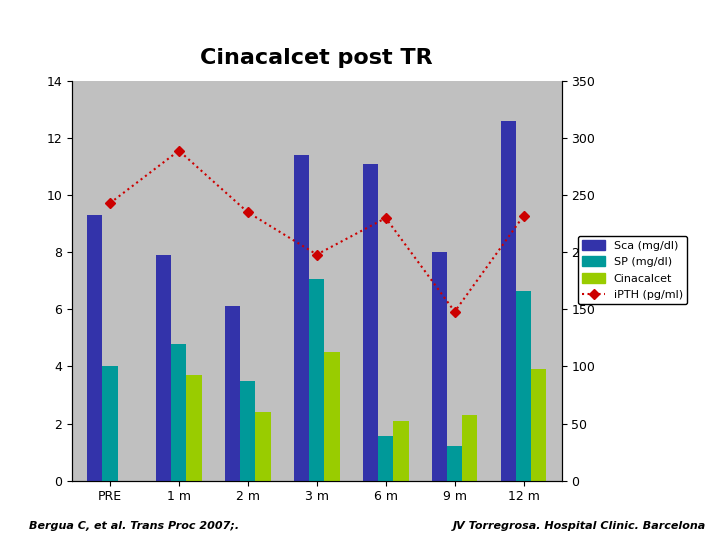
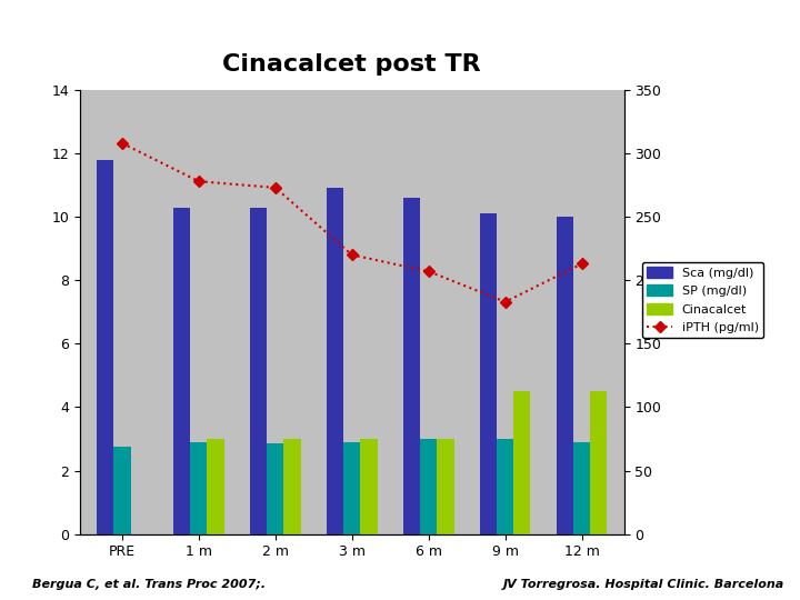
Sca (mg/dl)/PRE: 9.3 -> 11.8
SP (mg/dl)/PRE: 4.00 -> 2.75
iPTH (pg/ml)/PRE: 243 -> 308
Sca (mg/dl)/1 m: 7.9 -> 10.3
SP (mg/dl)/1 m: 4.80 -> 2.90
iPTH (pg/ml)/1 m: 289 -> 278
Cinacalcet/1 m: 3.7 -> 3.0
Sca (mg/dl)/2 m: 6.1 -> 10.3
SP (mg/dl)/2 m: 3.50 -> 2.85
iPTH (pg/ml)/2 m: 235 -> 273
Cinacalcet/2 m: 2.4 -> 3.0
Sca (mg/dl)/3 m: 11.4 -> 10.9
SP (mg/dl)/3 m: 7.05 -> 2.90
iPTH (pg/ml)/3 m: 198 -> 220
Cinacalcet/3 m: 4.5 -> 3.0
Sca (mg/dl)/6 m: 11.1 -> 10.6
SP (mg/dl)/6 m: 1.55 -> 3.00
iPTH (pg/ml)/6 m: 230 -> 207
Cinacalcet/6 m: 2.1 -> 3.0
Sca (mg/dl)/9 m: 8.0 -> 10.1
SP (mg/dl)/9 m: 1.20 -> 3.00
iPTH (pg/ml)/9 m: 148 -> 183
Cinacalcet/9 m: 2.3 -> 4.5
Sca (mg/dl)/12 m: 12.6 -> 10.0
SP (mg/dl)/12 m: 6.65 -> 2.90
iPTH (pg/ml)/12 m: 232 -> 213
Cinacalcet/12 m: 3.9 -> 4.5
